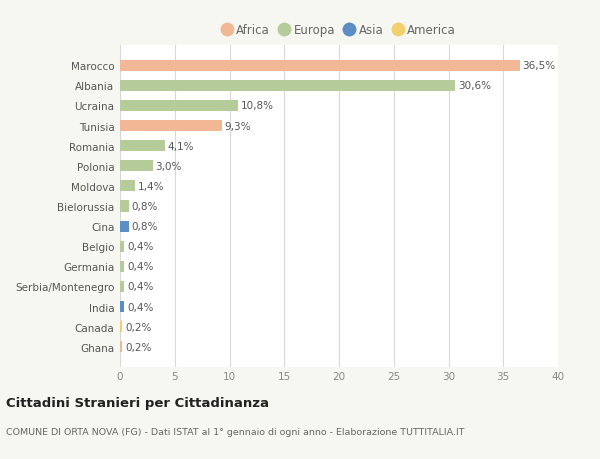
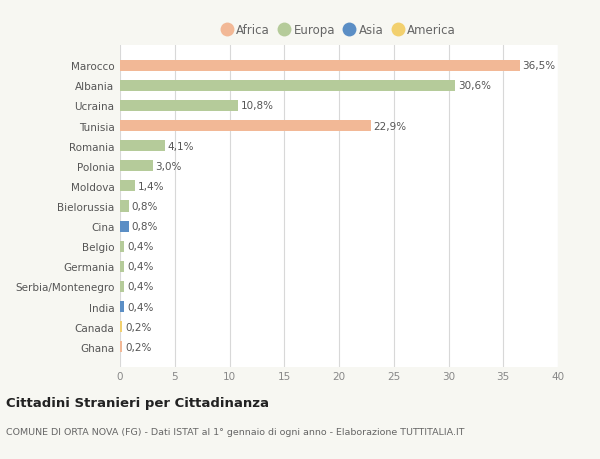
Tunisia: 9,3% -> 22,9%
